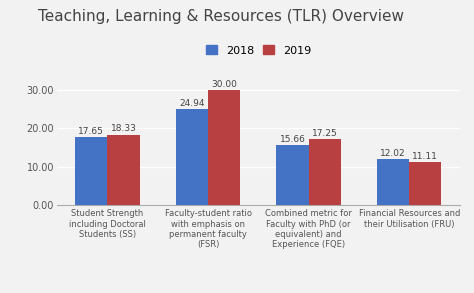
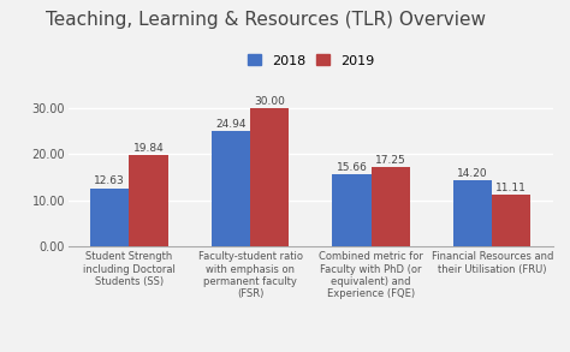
2018/Student Strength including Doctoral Students (SS): 17.65 -> 12.63
2019/Student Strength including Doctoral Students (SS): 18.33 -> 19.84
2018/Financial Resources and their Utilisation (FRU): 12.02 -> 14.20
